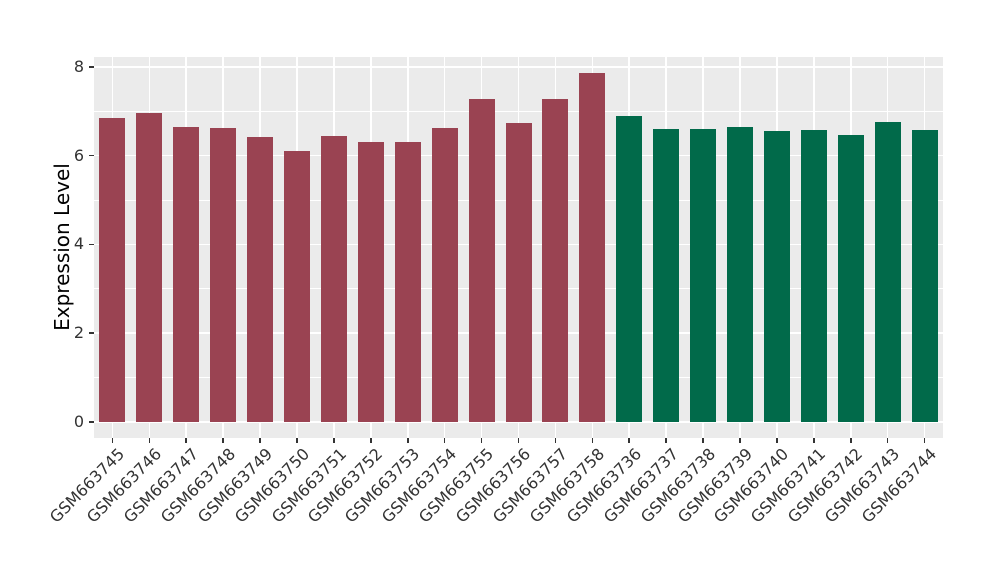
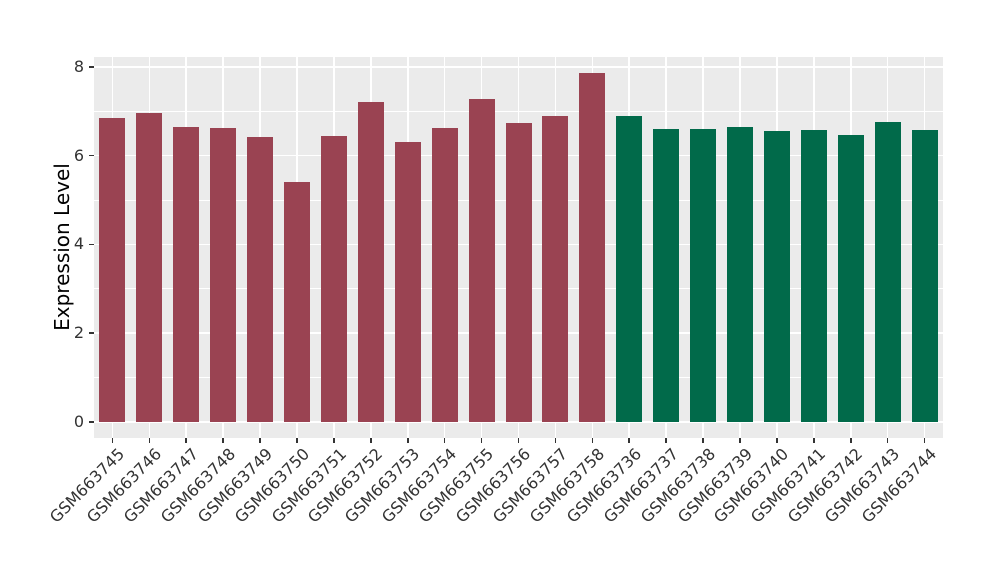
GSM663750: 6.1 -> 5.4
GSM663752: 6.3 -> 7.2
GSM663757: 7.3 -> 6.9
